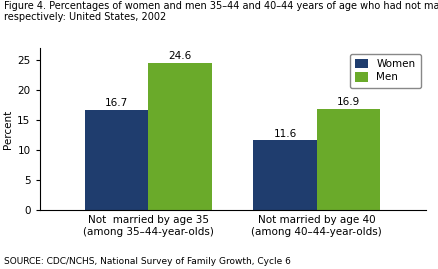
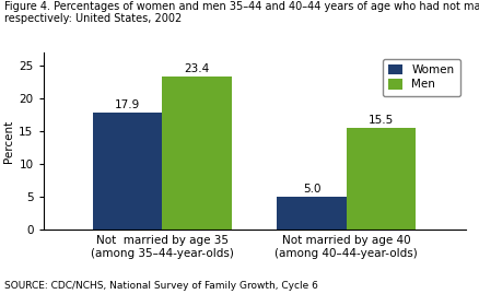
Women/Not married by age 35 (among 35–44-year-olds): 16.7 -> 17.9
Men/Not married by age 35 (among 35–44-year-olds): 24.6 -> 23.4
Women/Not married by age 40 (among 40–44-year-olds): 11.6 -> 5.0
Men/Not married by age 40 (among 40–44-year-olds): 16.9 -> 15.5
